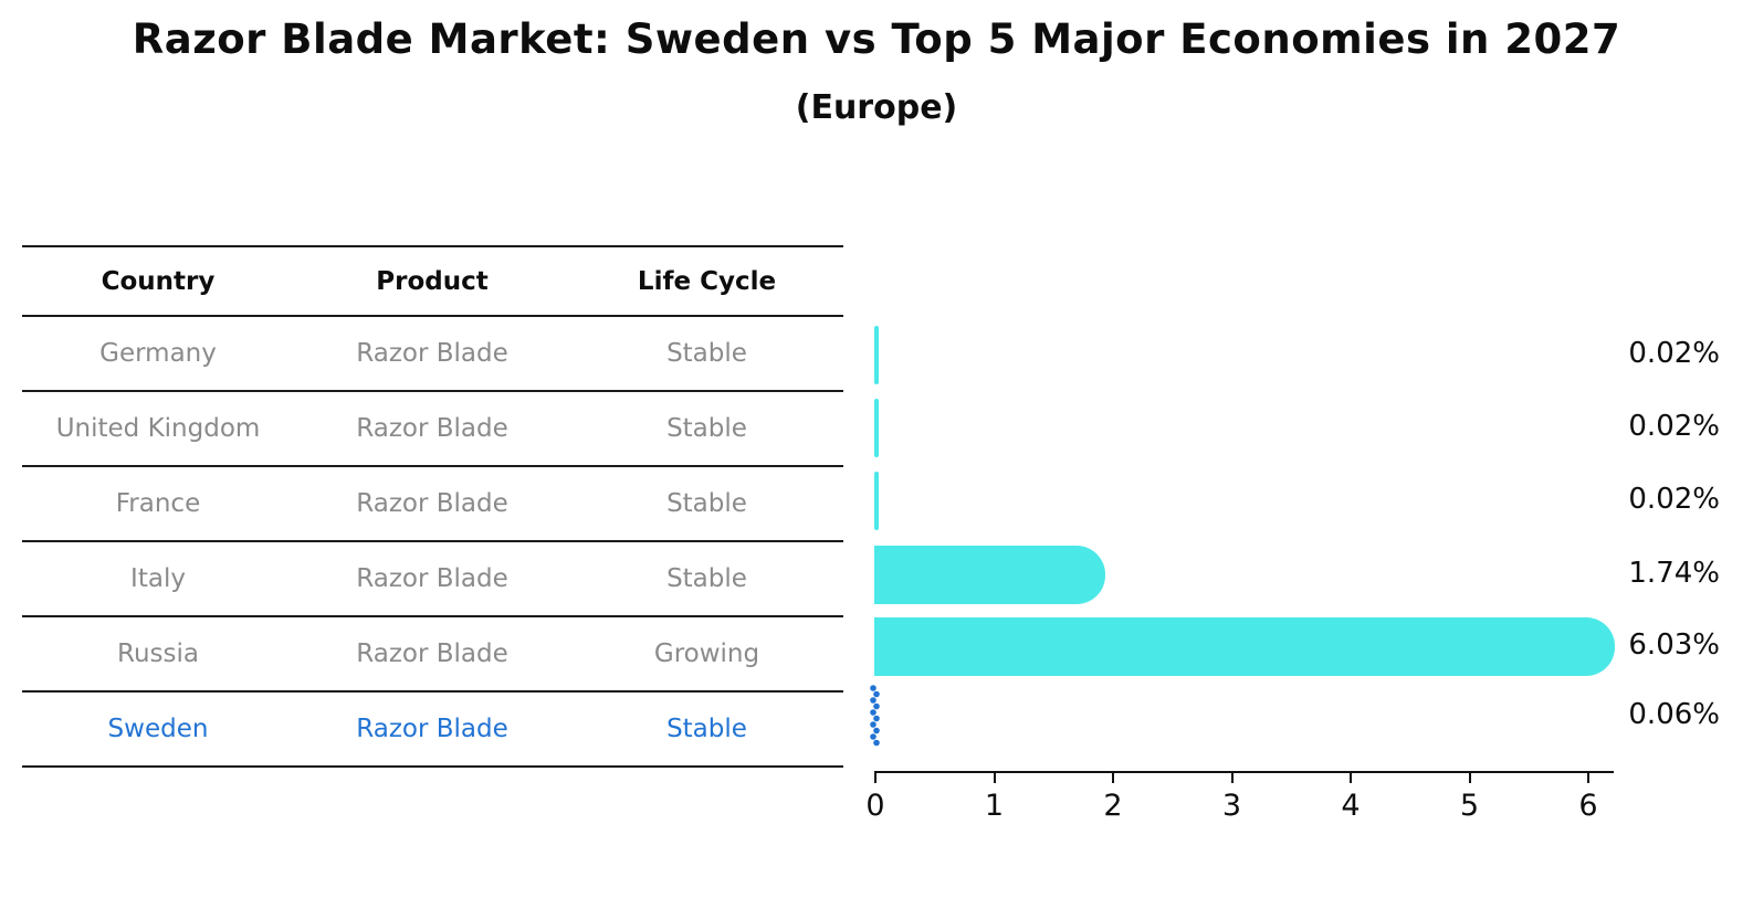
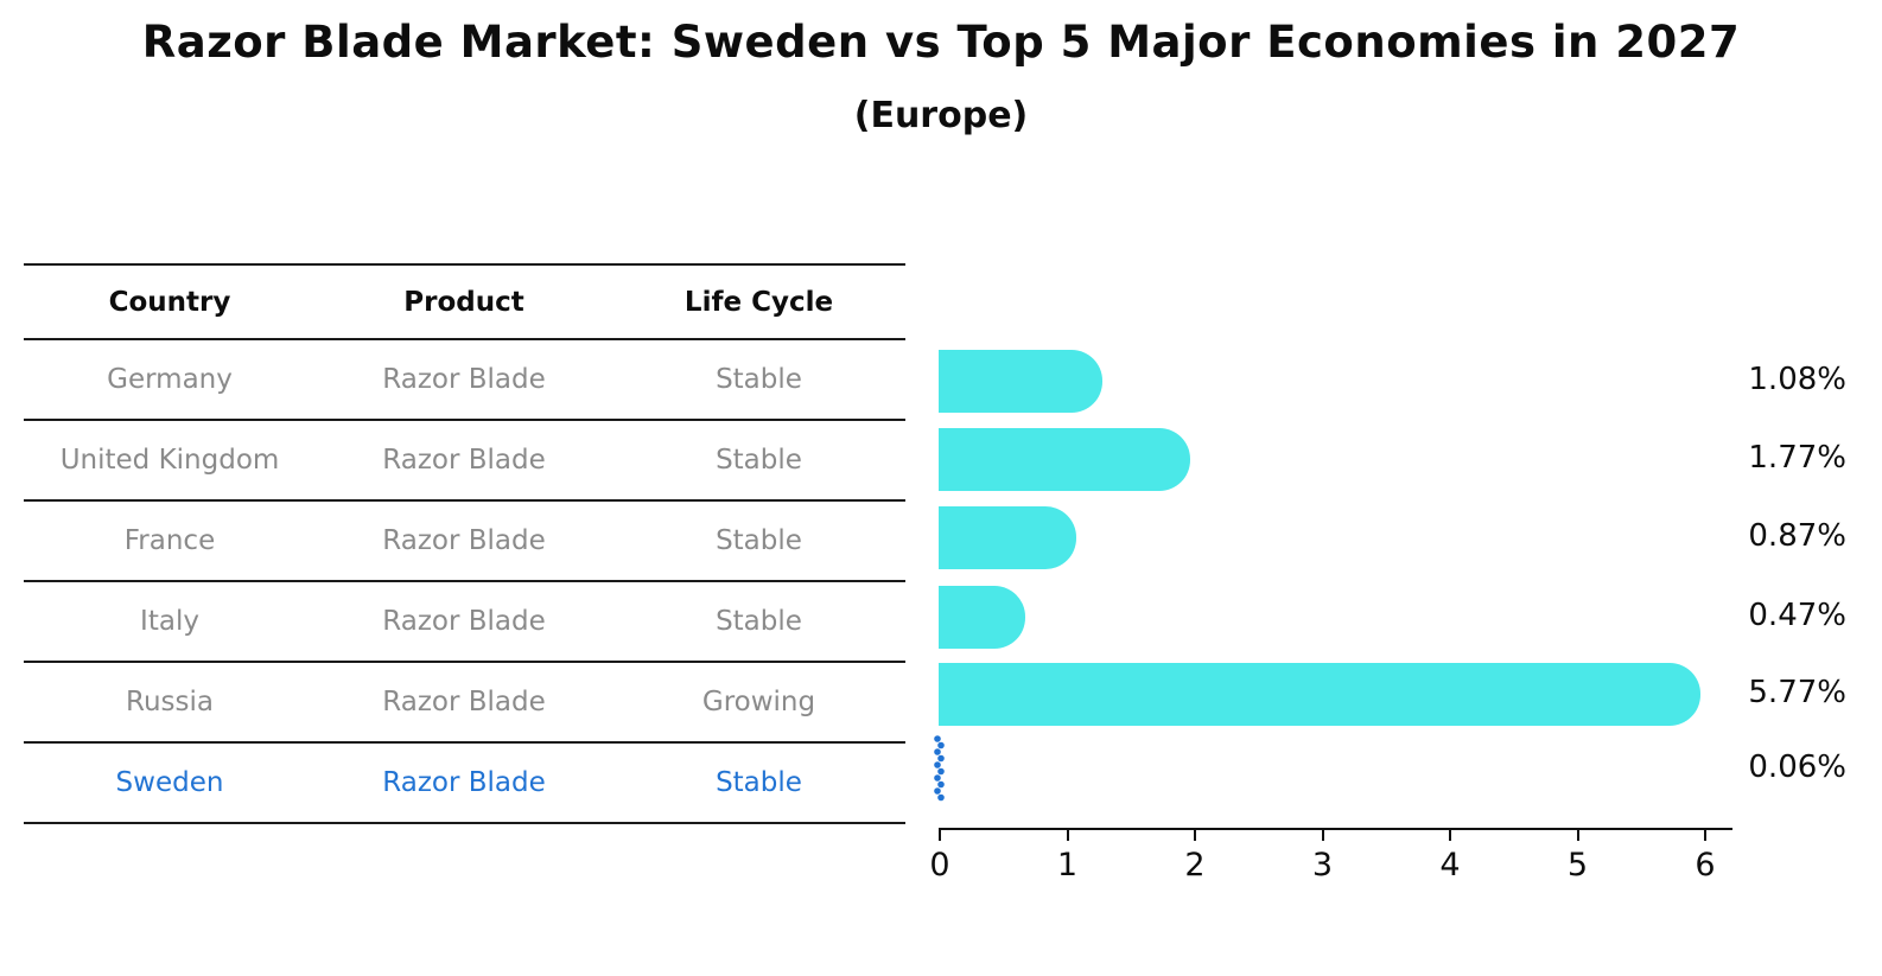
Germany: 0.02% -> 1.08%
United Kingdom: 0.02% -> 1.77%
France: 0.02% -> 0.87%
Italy: 1.74% -> 0.47%
Russia: 6.03% -> 5.77%
